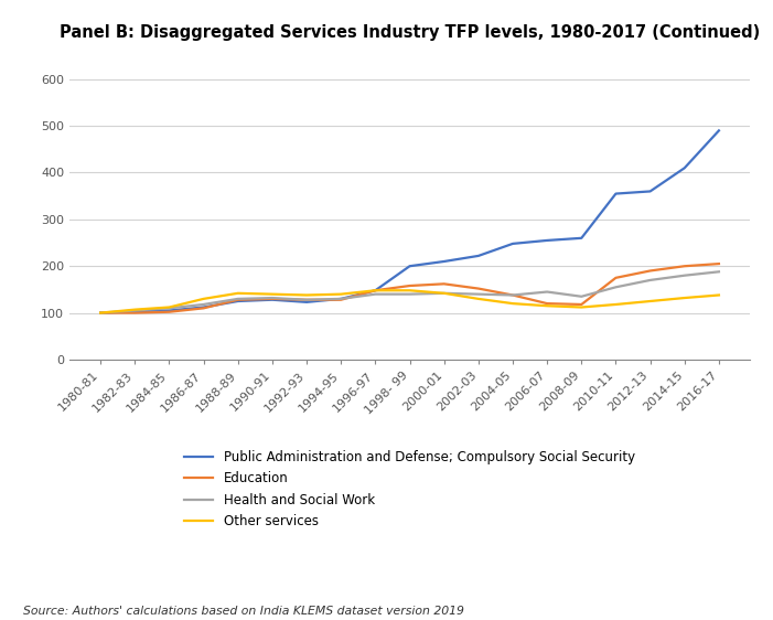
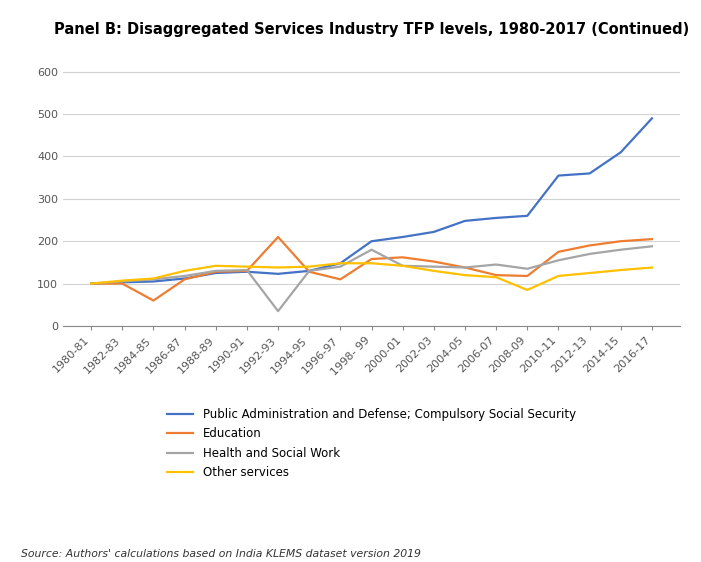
Education/1984-85: 102 -> 60
Education/1992-93: 128 -> 210
Health and Social Work/1992-93: 128 -> 35
Education/1996-97: 148 -> 110
Health and Social Work/1998- 99: 140 -> 180
Other services/2008-09: 112 -> 85
